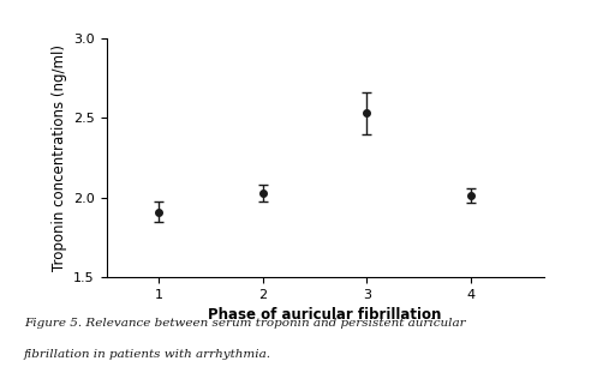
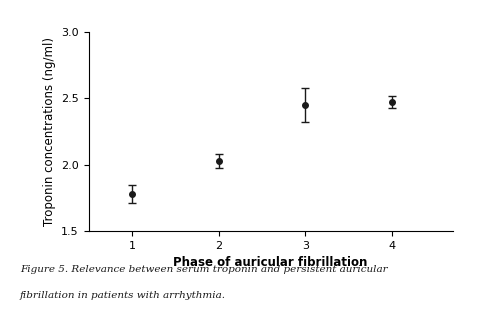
1: 1.91 -> 1.78
3: 2.53 -> 2.45
4: 2.01 -> 2.47
